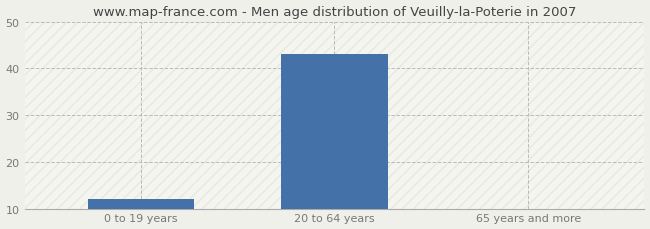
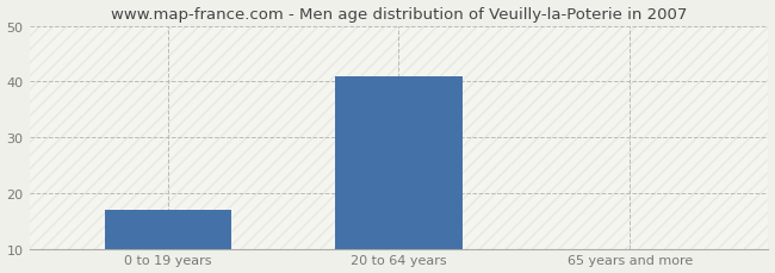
0 to 19 years: 12 -> 17
20 to 64 years: 43 -> 41
